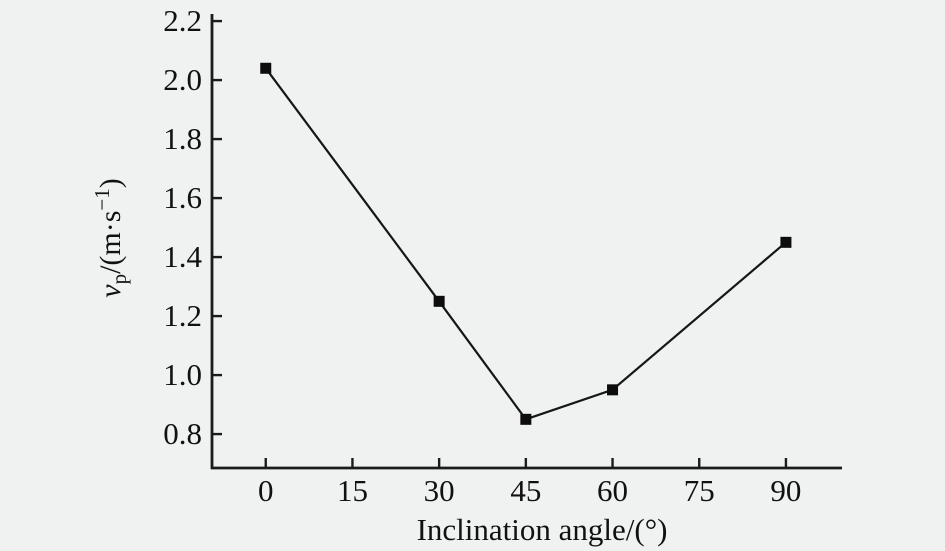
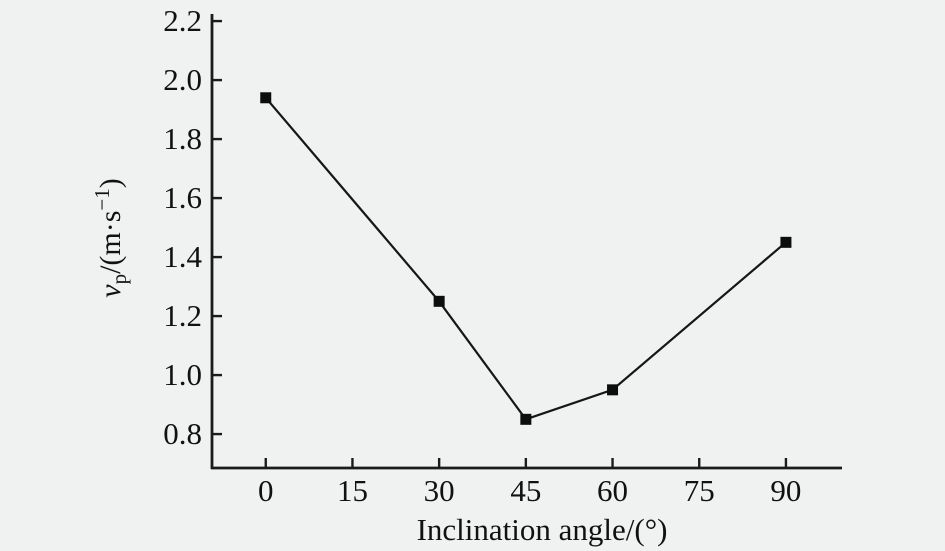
0: 2.04 -> 1.94
